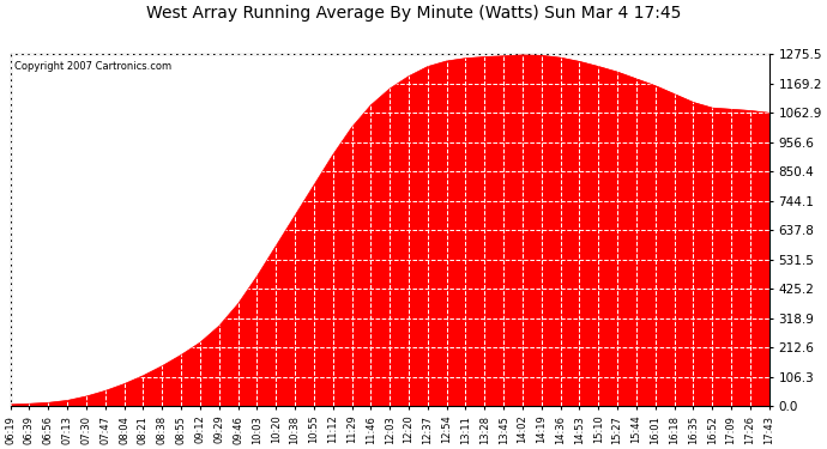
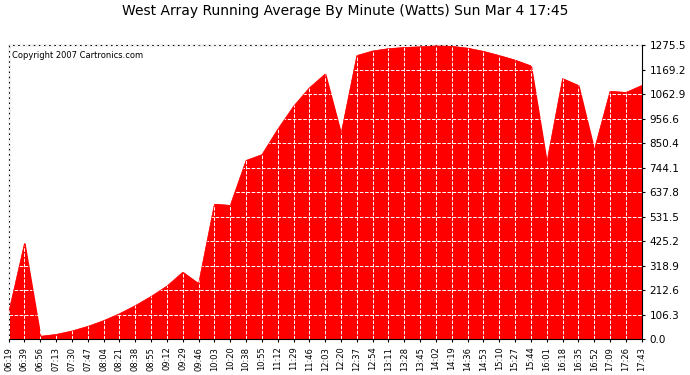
06:19: 5 -> 115
06:39: 8 -> 415
09:46: 370 -> 240
10:03: 470 -> 585
10:38: 690 -> 775
12:20: 1195 -> 890
16:01: 1160 -> 765
16:52: 1080 -> 820
17:43: 1062 -> 1100
